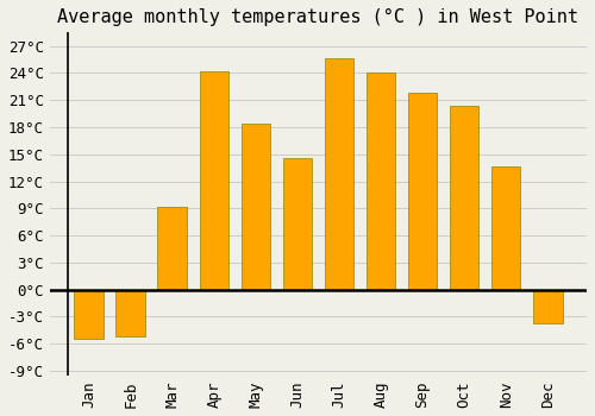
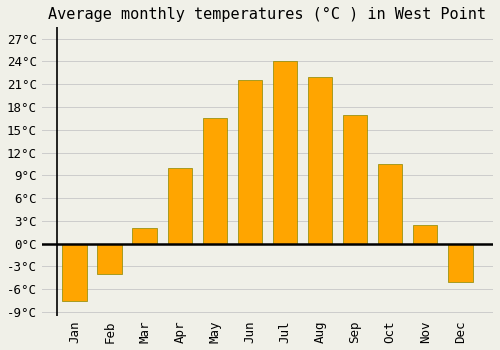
Jan: -5.4°C -> -7.5°C
Feb: -5.2°C -> -4.0°C
Mar: 9.2°C -> 2.0°C
Apr: 24.2°C -> 10.0°C
May: 18.4°C -> 16.5°C
Jun: 14.6°C -> 21.5°C
Jul: 25.6°C -> 24.0°C
Aug: 24.0°C -> 22.0°C
Sep: 21.8°C -> 17.0°C
Oct: 20.4°C -> 10.5°C
Nov: 13.6°C -> 2.5°C
Dec: -3.8°C -> -5.0°C
